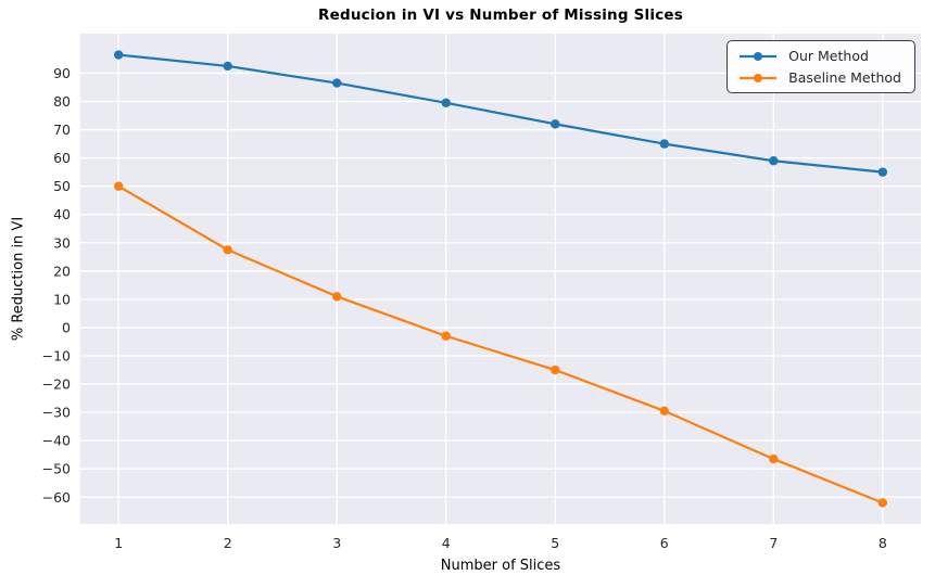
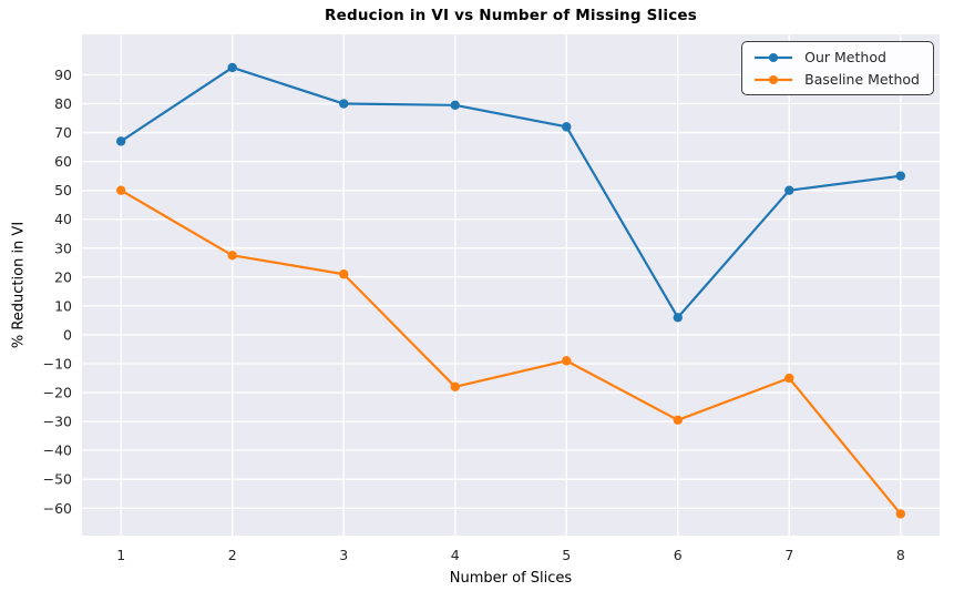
Our Method/1: 96 -> 67
Our Method/3: 86 -> 80
Baseline Method/3: 11 -> 21
Baseline Method/4: -3 -> -18
Baseline Method/5: -15 -> -9
Our Method/6: 65 -> 6
Our Method/7: 59 -> 50
Baseline Method/7: -46 -> -15
